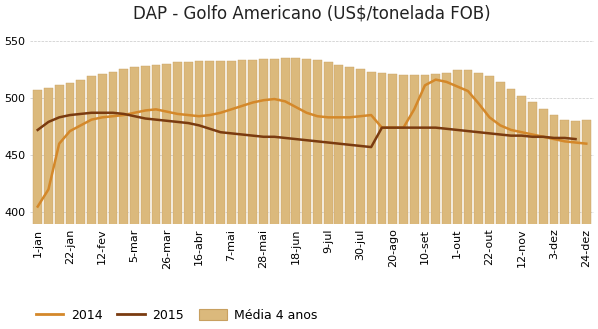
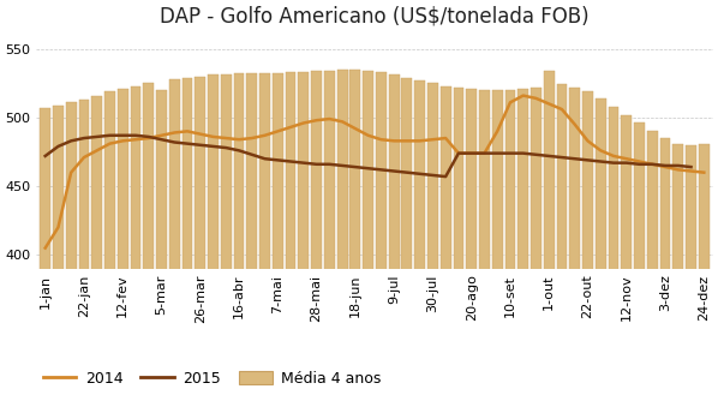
Média 4 anos/5-mar: 527 -> 520
Média 4 anos/1-out: 524 -> 534
